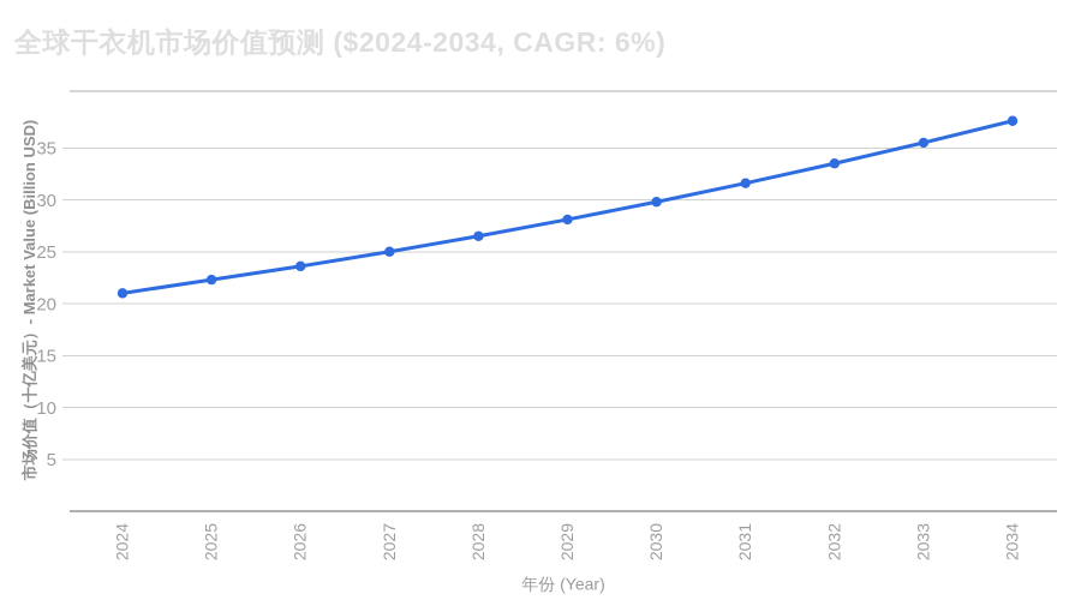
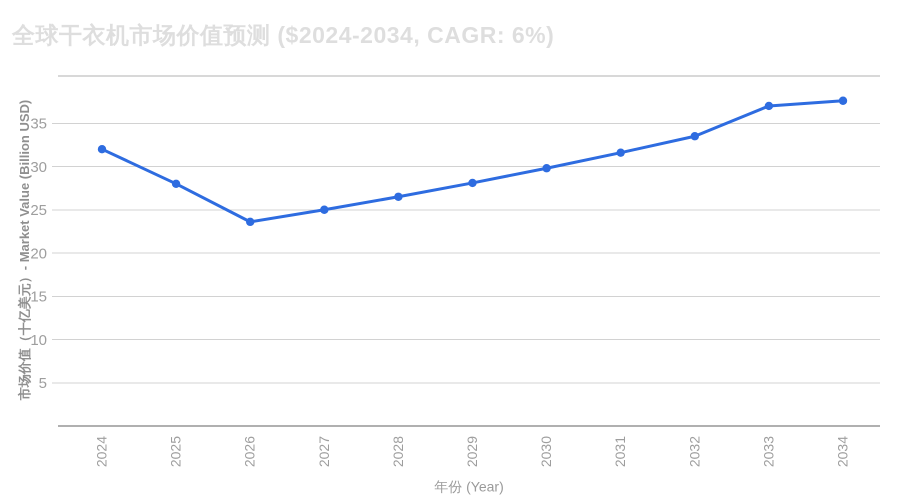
2024: 21 -> 32
2025: 22 -> 28
2033: 36 -> 37
